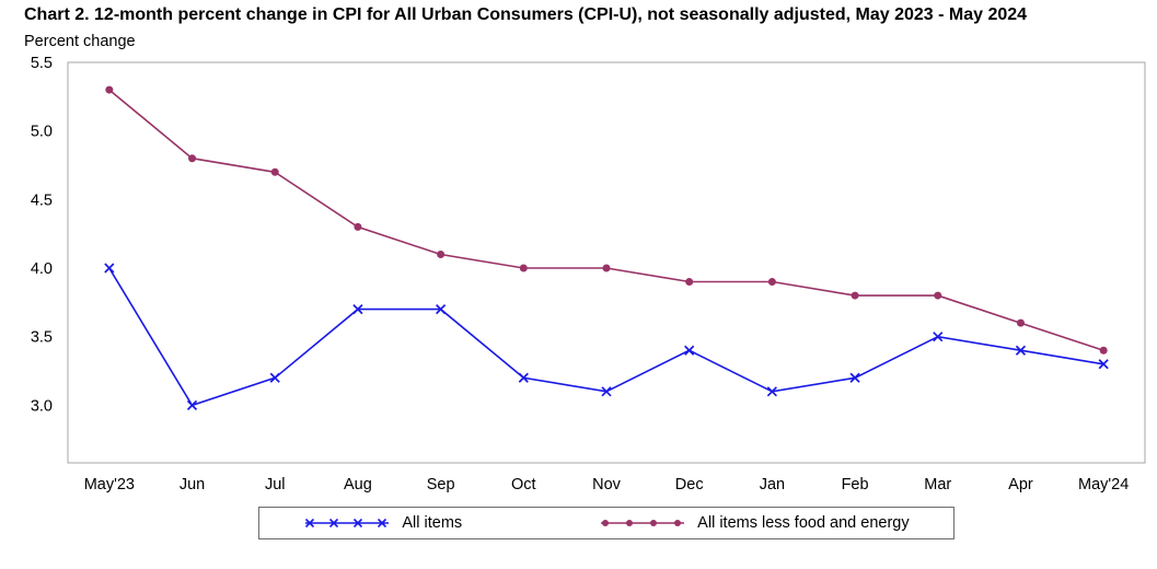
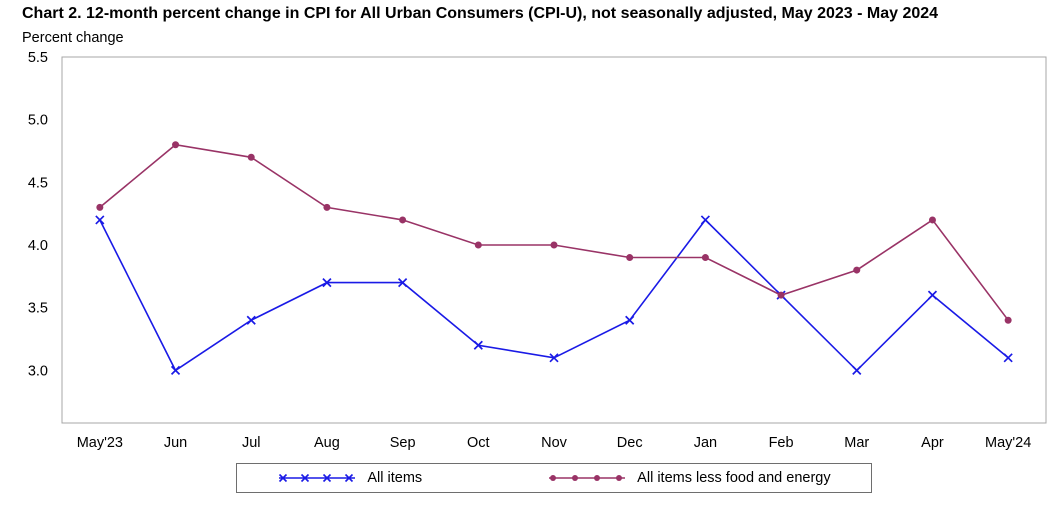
All items/May'23: 4.0 -> 4.2
All items less food and energy/May'23: 5.3 -> 4.3
All items/Jul: 3.2 -> 3.4
All items less food and energy/Sep: 4.1 -> 4.2
All items/Jan: 3.1 -> 4.2
All items/Feb: 3.2 -> 3.6
All items less food and energy/Feb: 3.8 -> 3.6
All items/Mar: 3.5 -> 3.0
All items/Apr: 3.4 -> 3.6
All items less food and energy/Apr: 3.6 -> 4.2
All items/May'24: 3.3 -> 3.1
